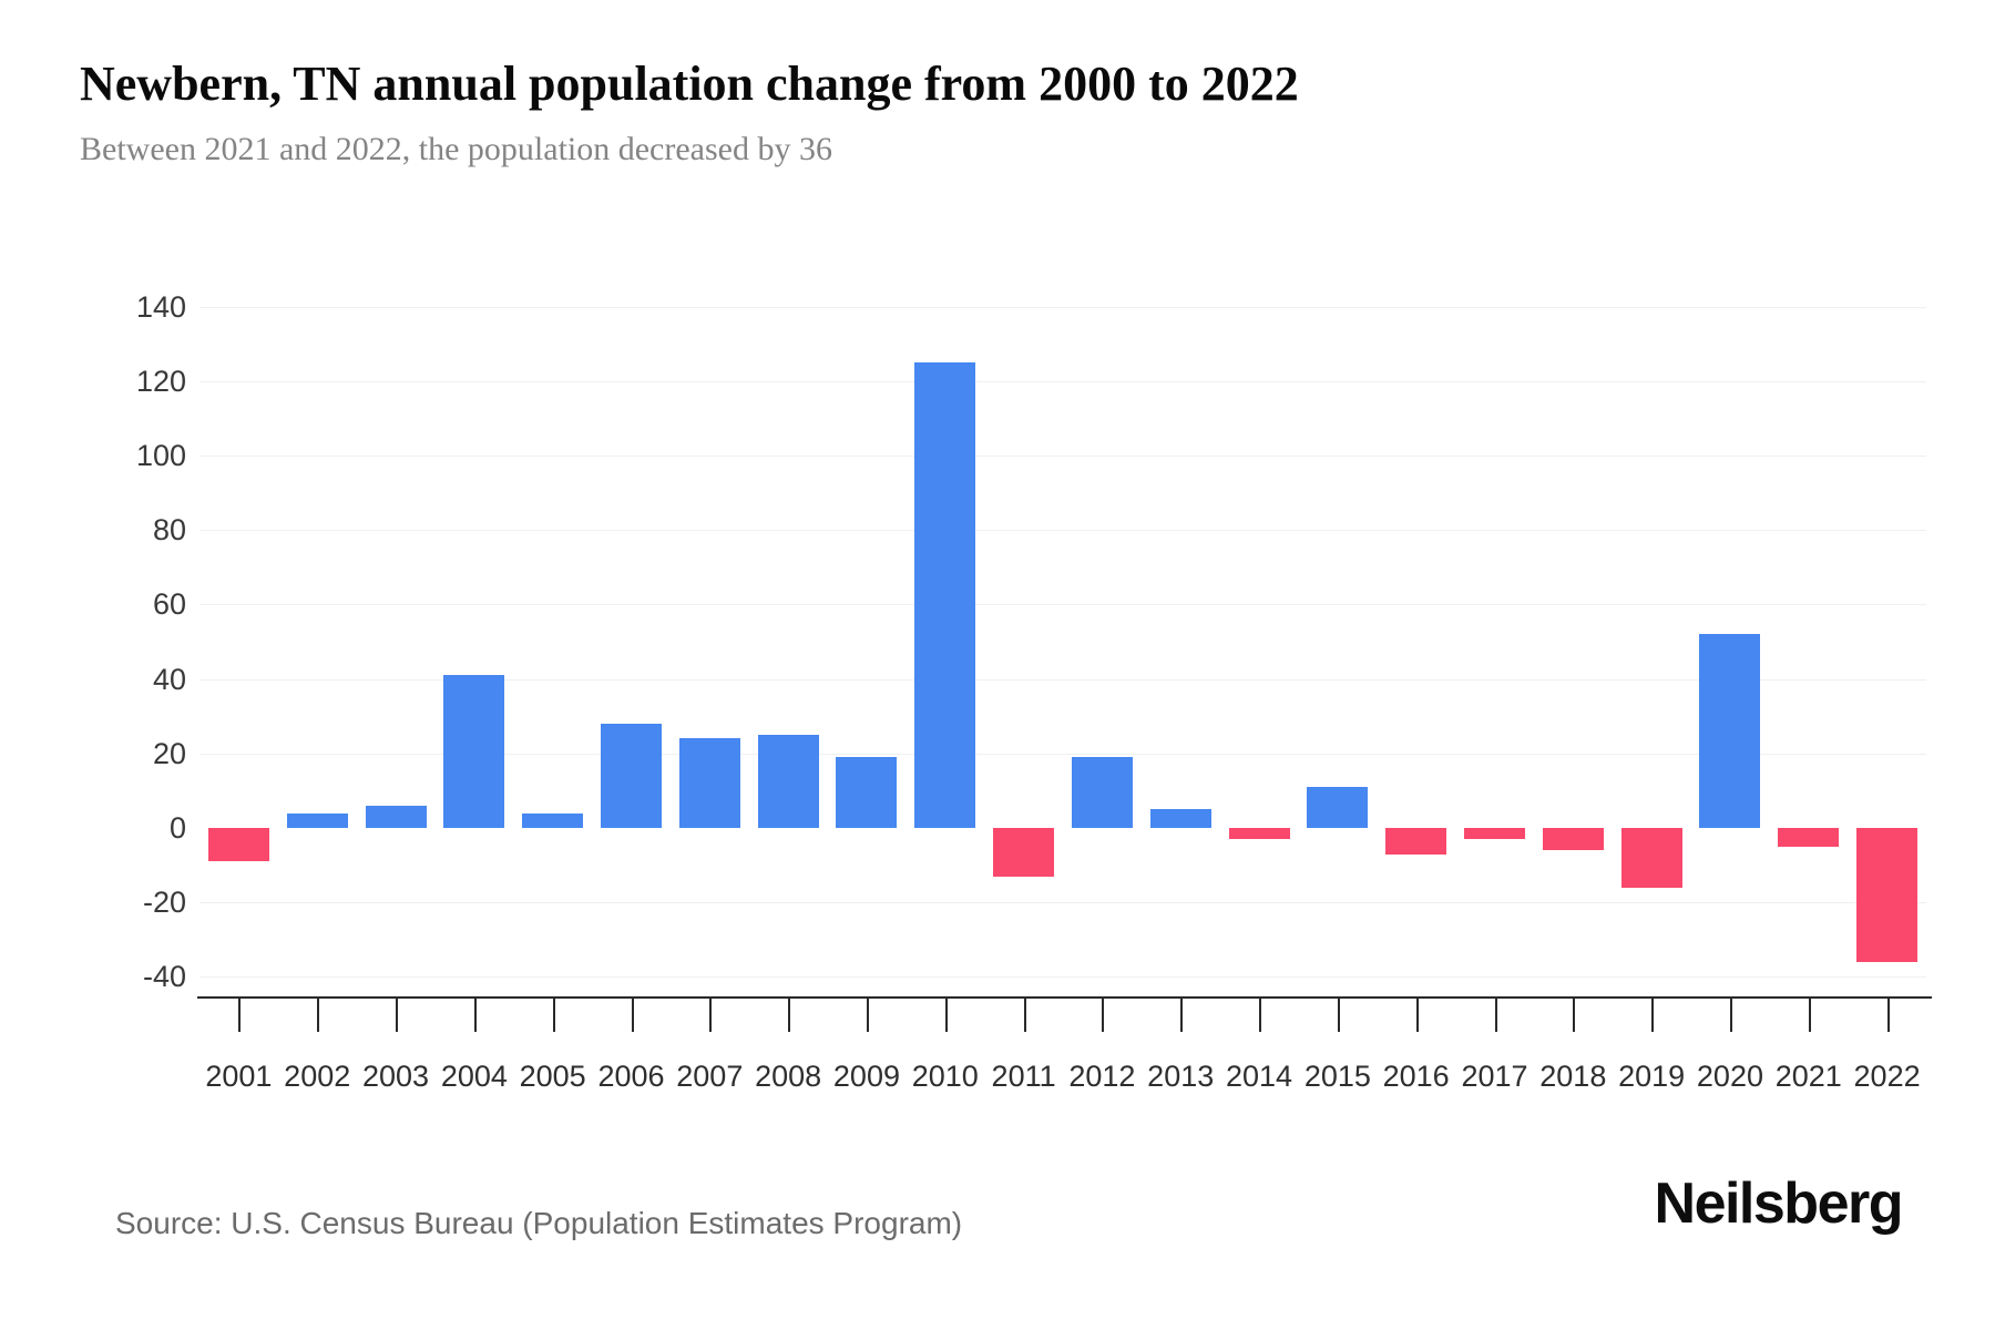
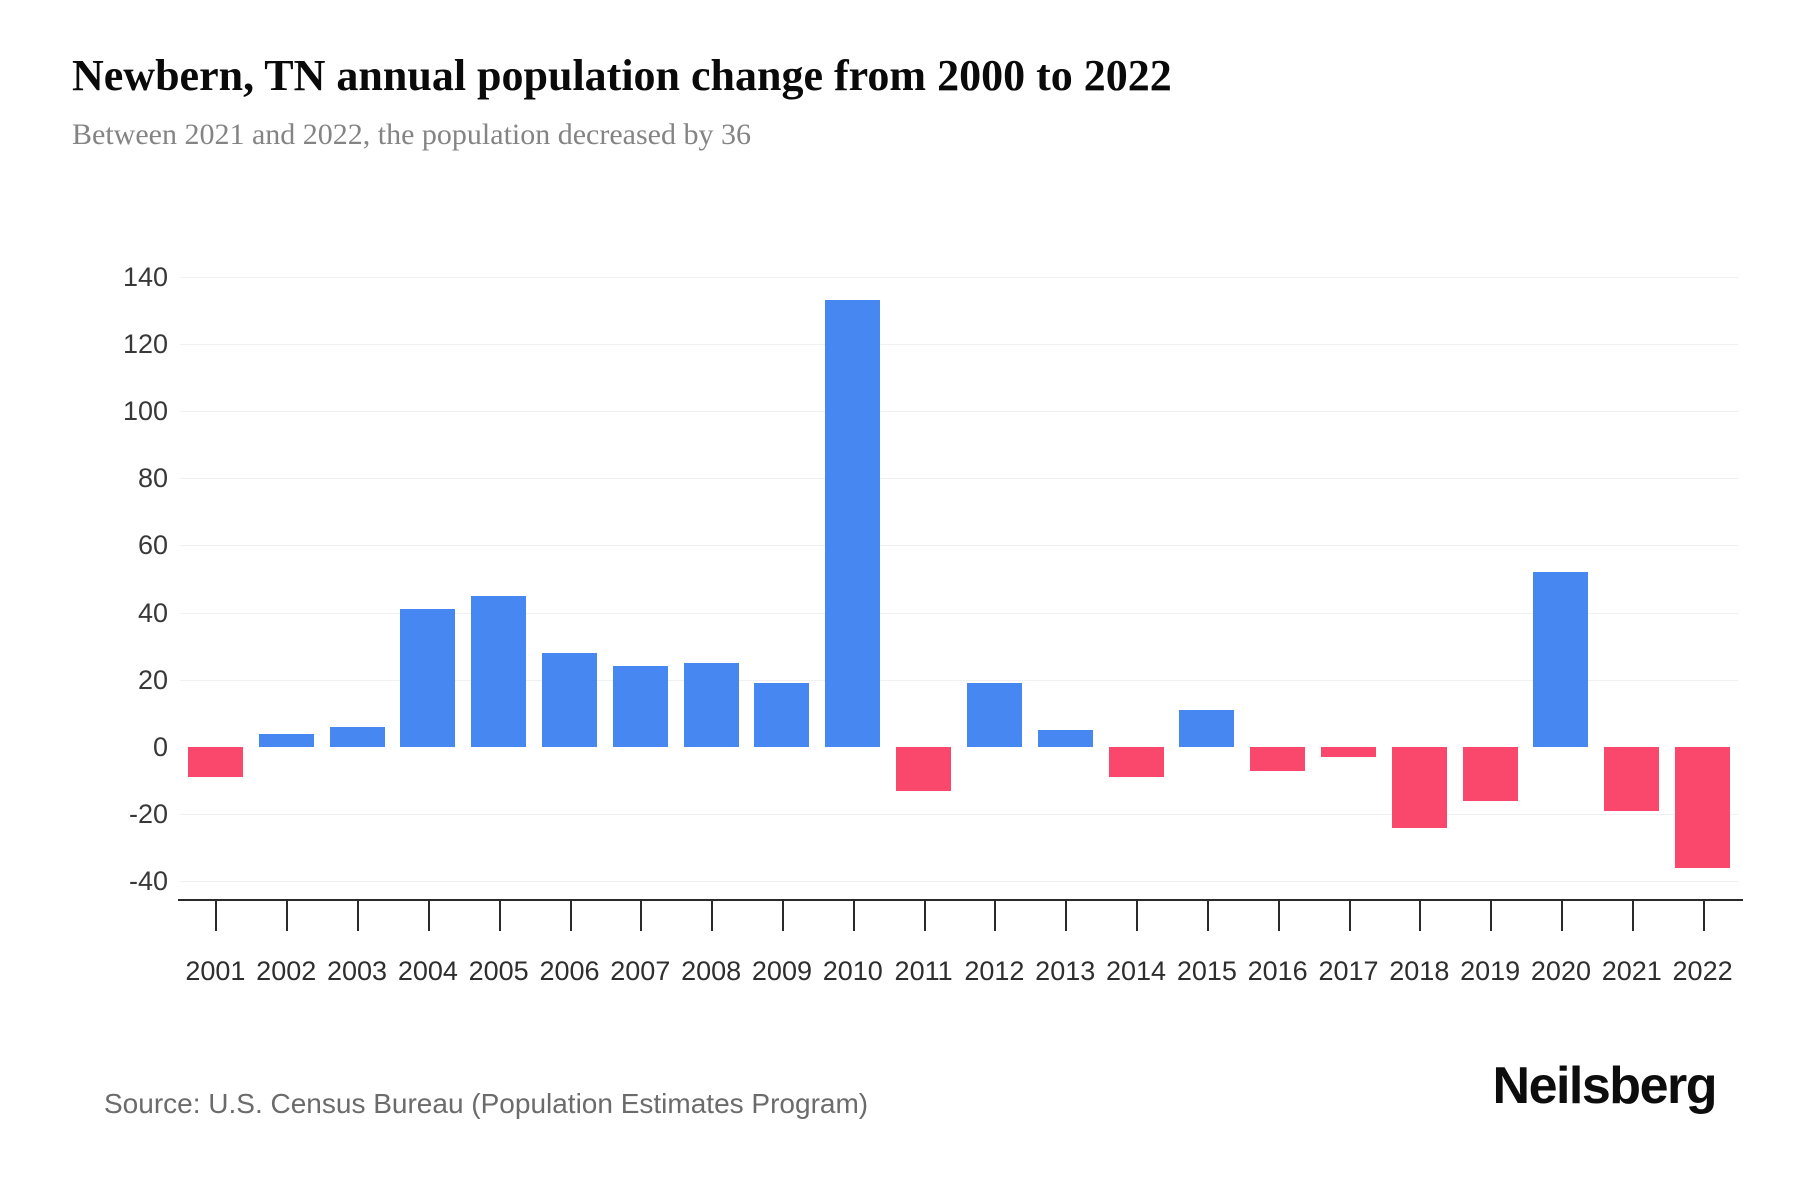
2005: 4 -> 45
2010: 125 -> 133
2014: -3 -> -9
2018: -6 -> -24
2021: -5 -> -19
